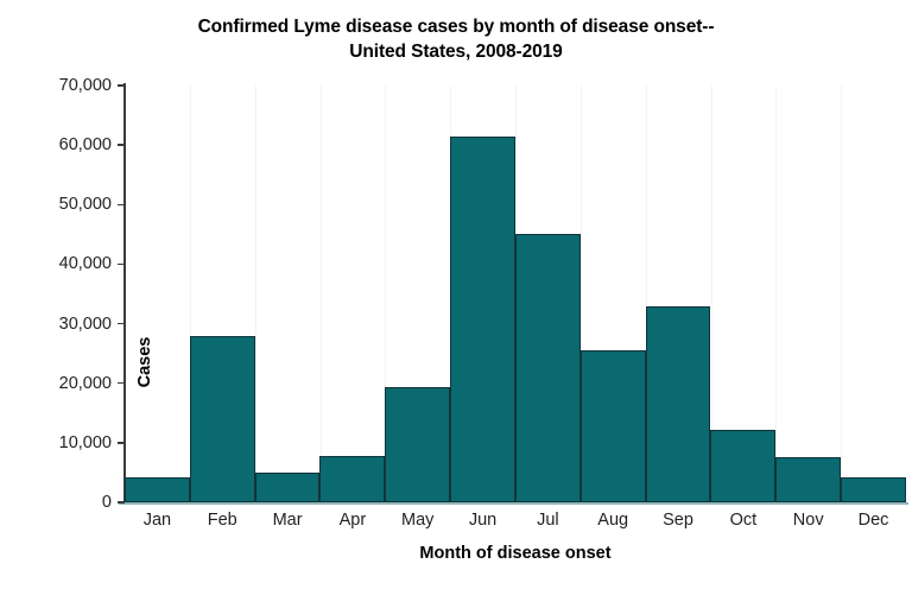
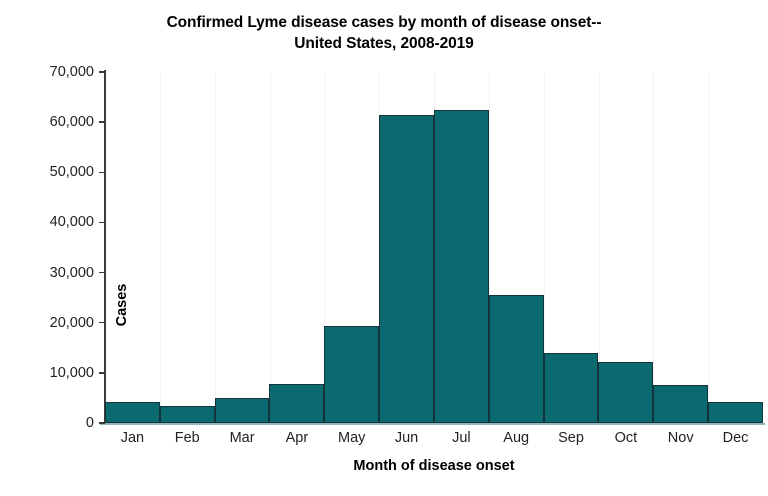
Feb: 28000 -> 3000
Jul: 45000 -> 62000
Sep: 33000 -> 14000
